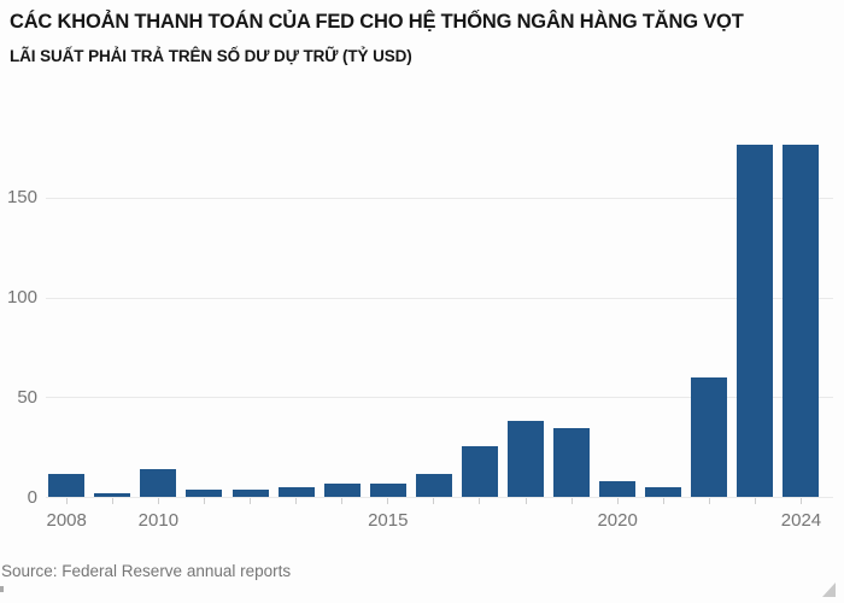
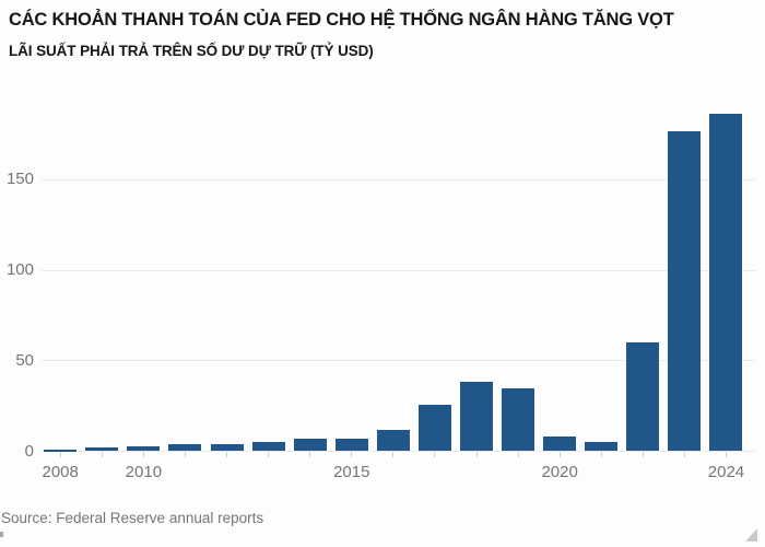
2008: 12 -> 1
2010: 14 -> 3
2024: 177 -> 186
